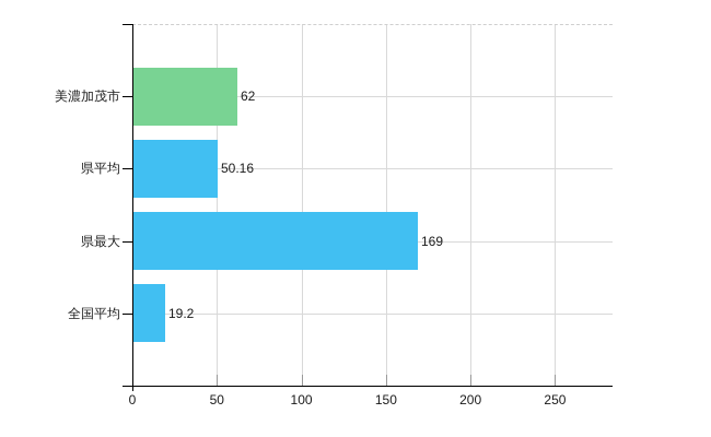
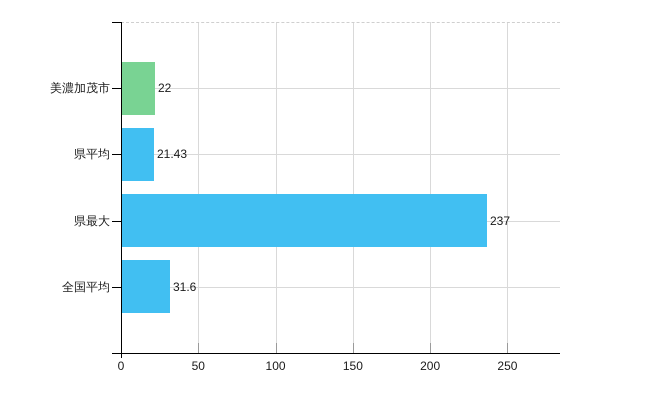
美濃加茂市: 62 -> 22
県平均: 50.16 -> 21.43
県最大: 169 -> 237
全国平均: 19.2 -> 31.6
